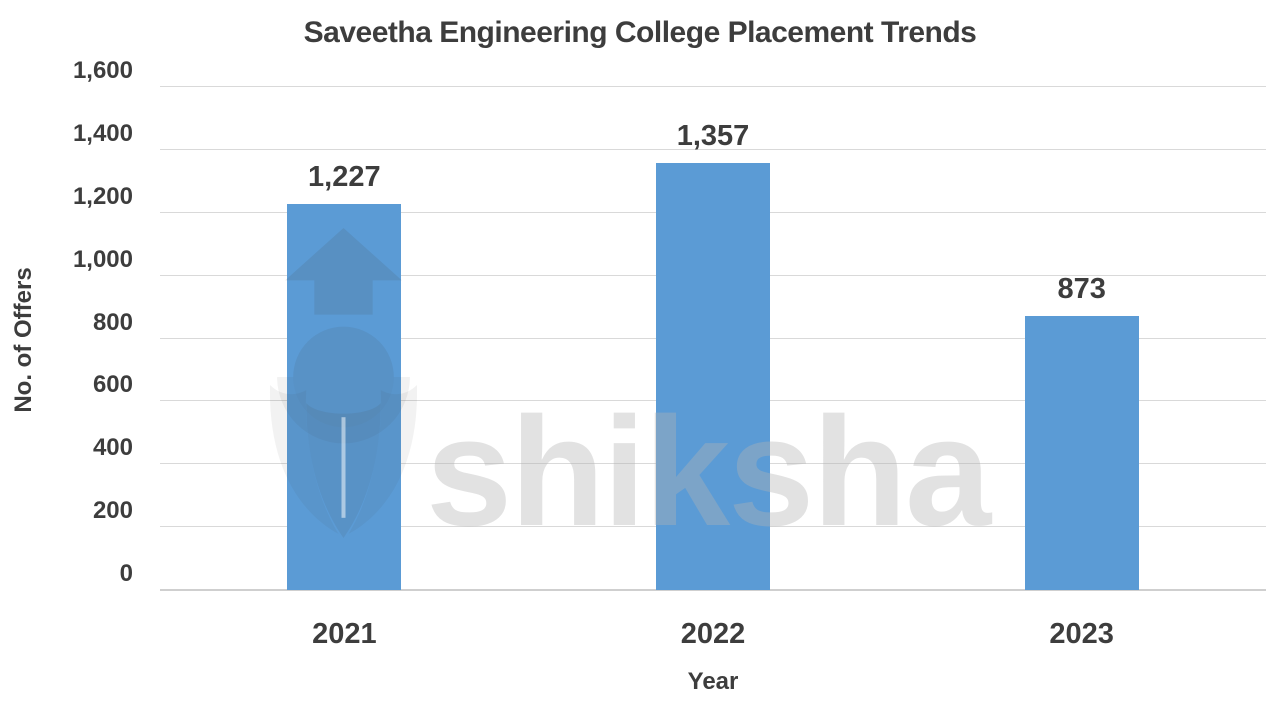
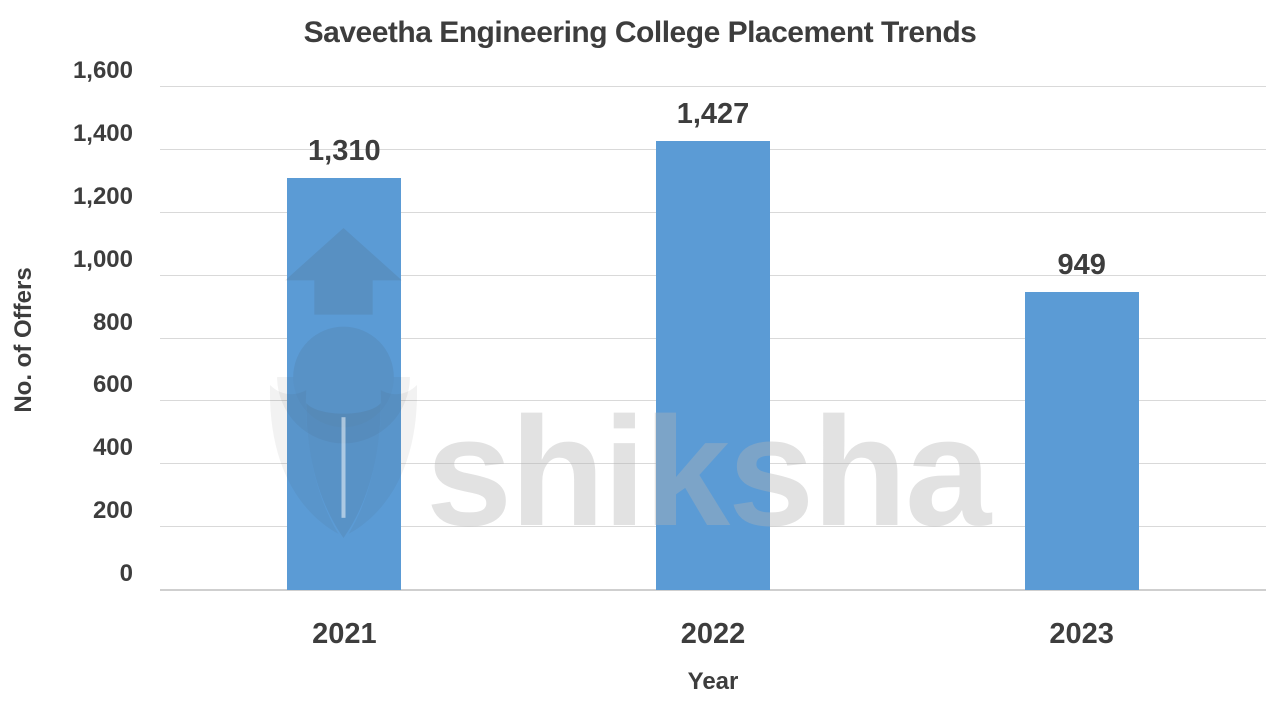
2021: 1,227 -> 1,310
2022: 1,357 -> 1,427
2023: 873 -> 949
